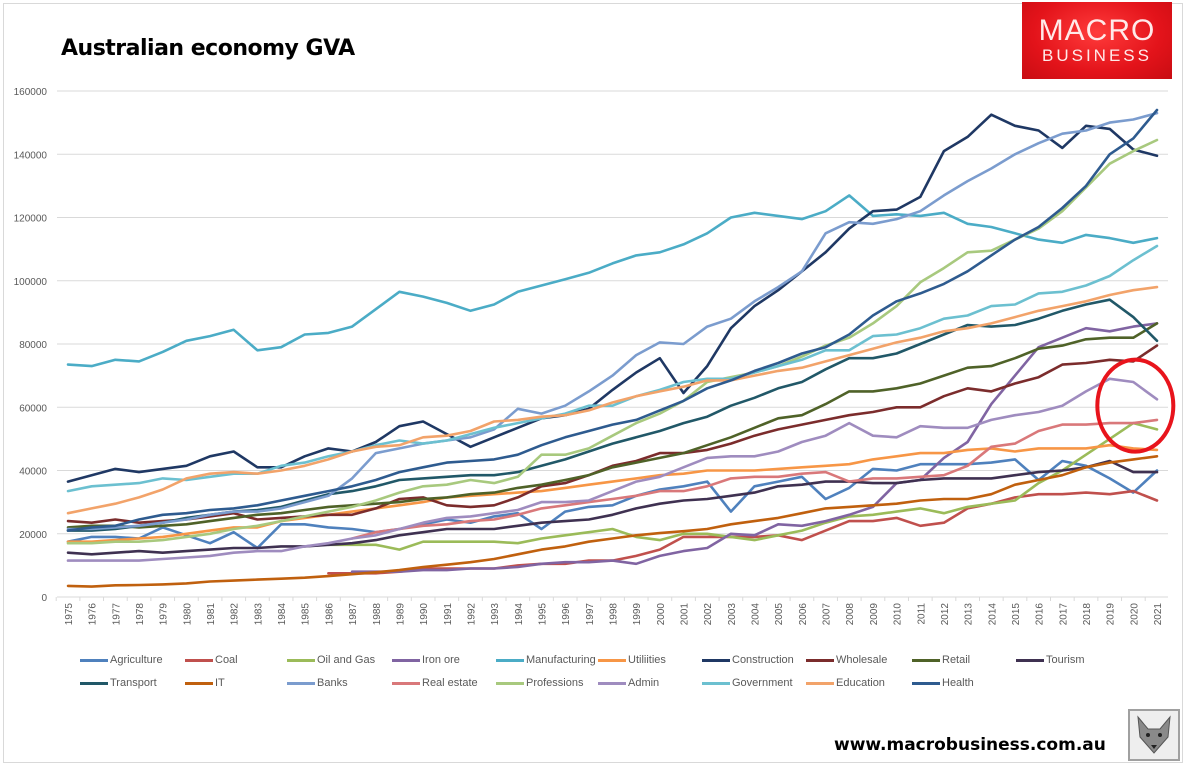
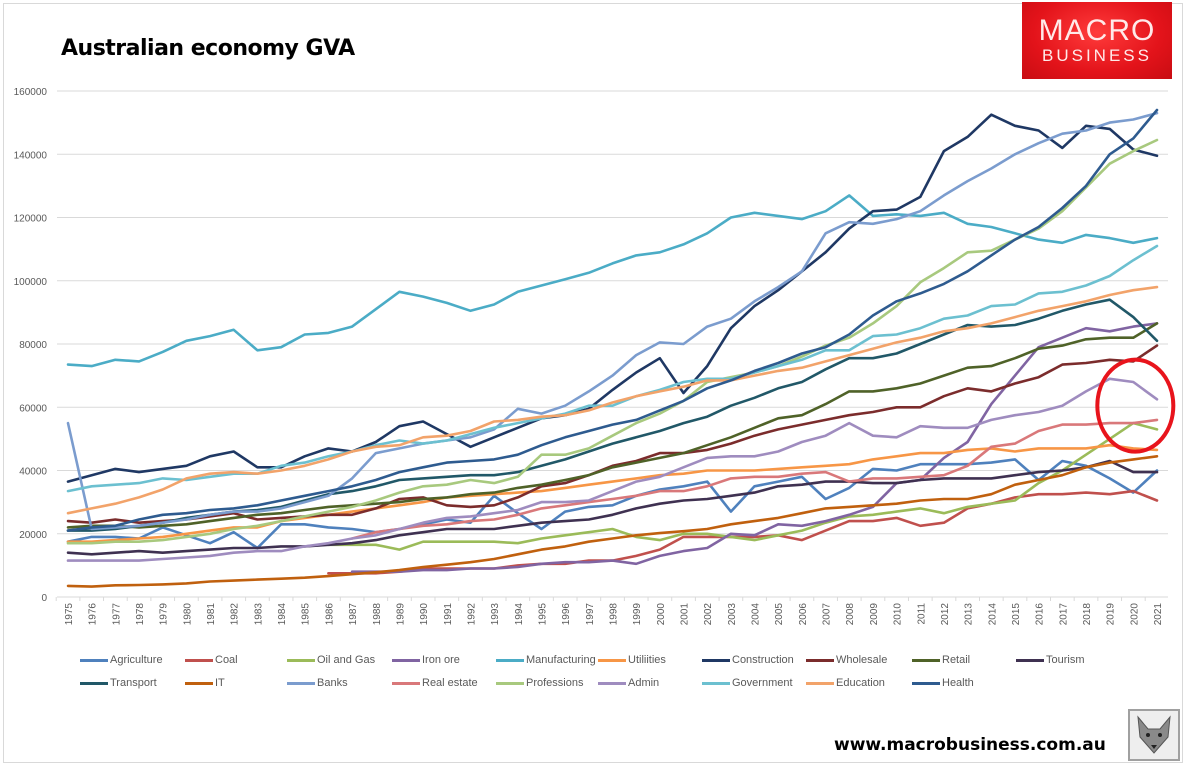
Banks/1975: 22000 -> 55000
Agriculture/1993: 26000 -> 32000
